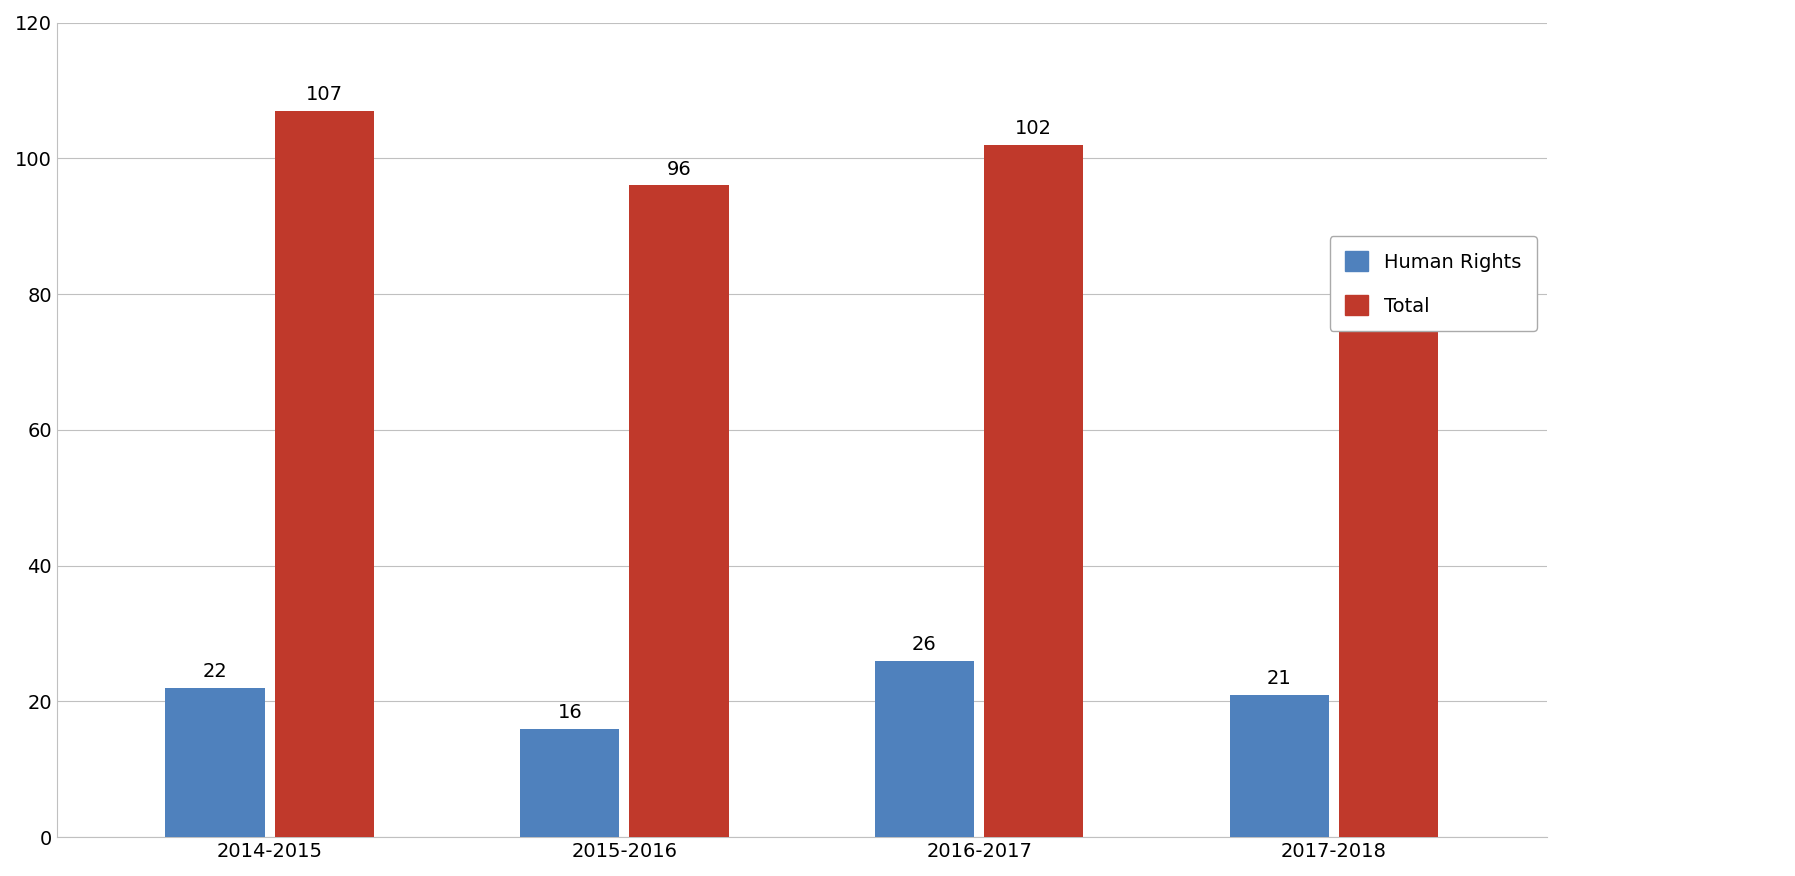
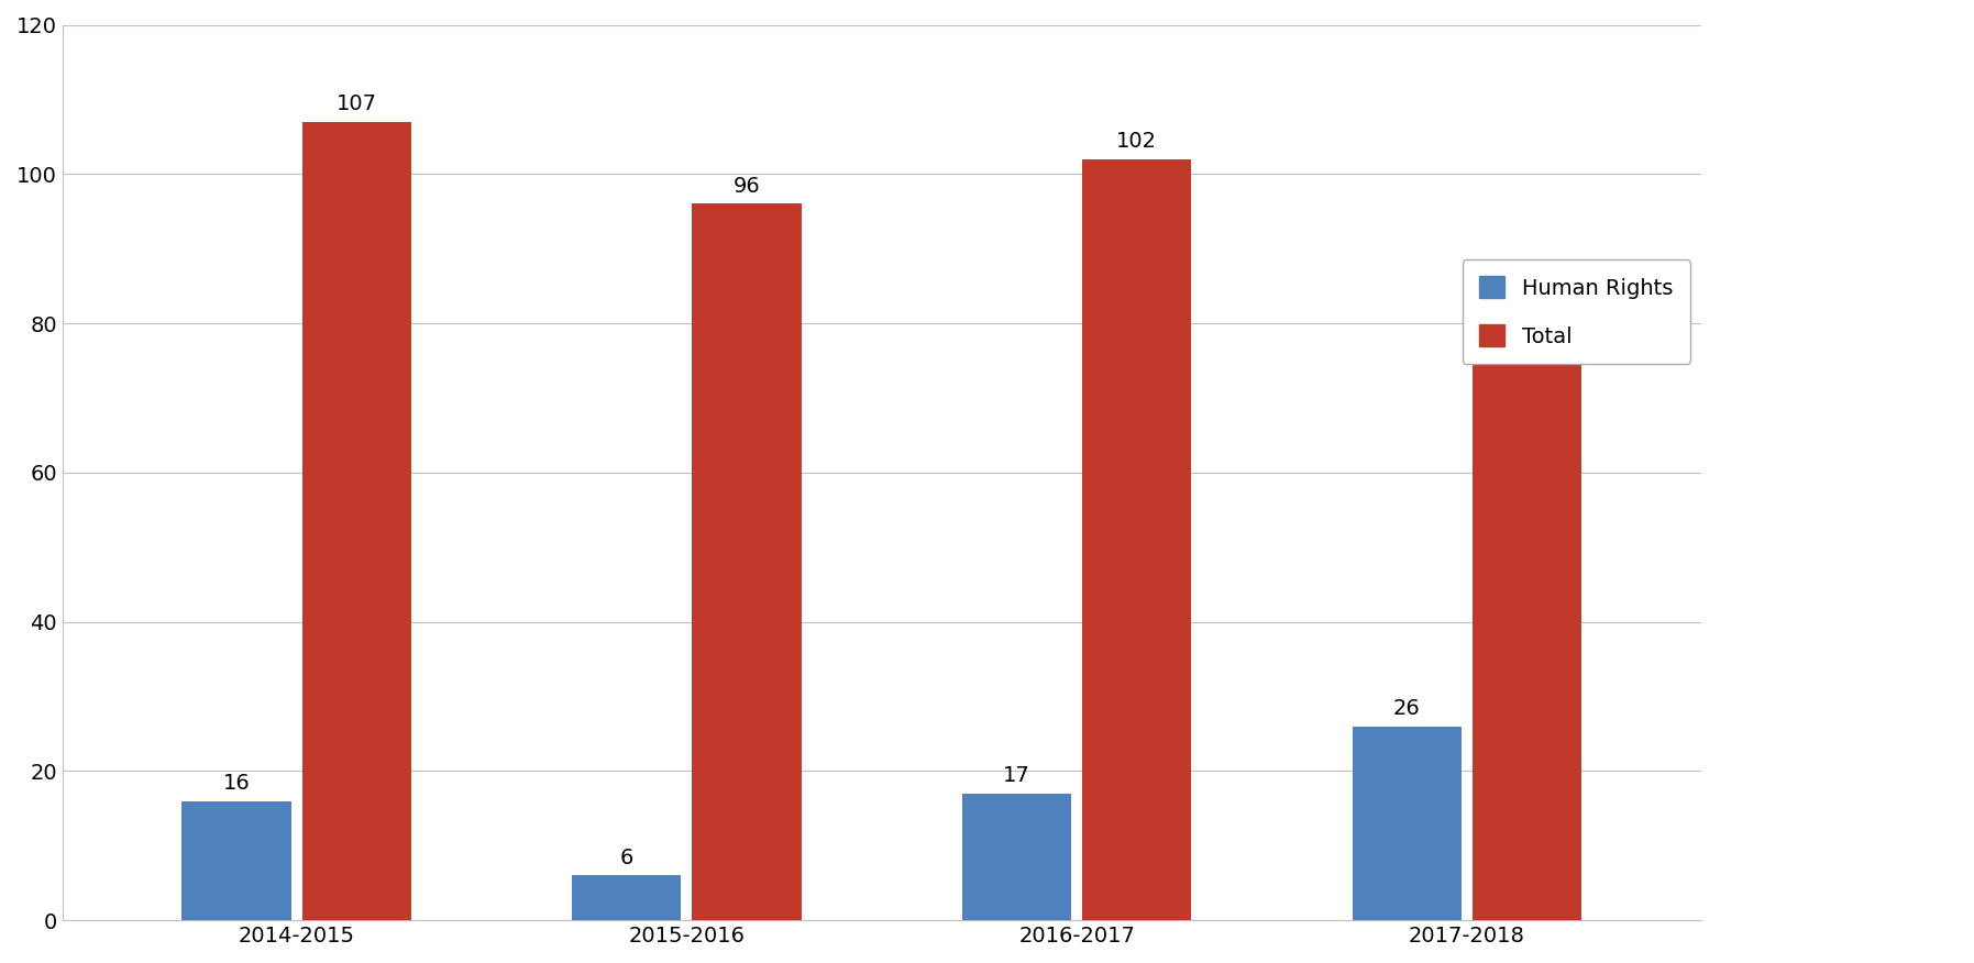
Human Rights/2014-2015: 22 -> 16
Human Rights/2015-2016: 16 -> 6
Human Rights/2016-2017: 26 -> 17
Human Rights/2017-2018: 21 -> 26
